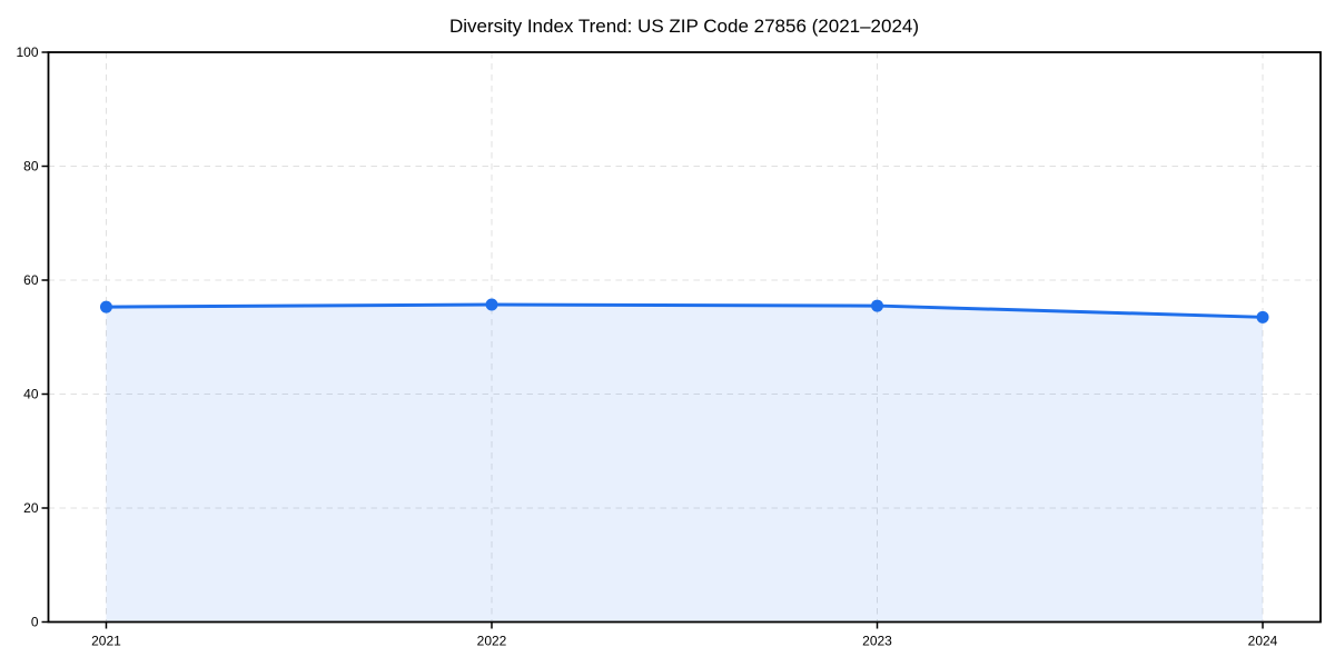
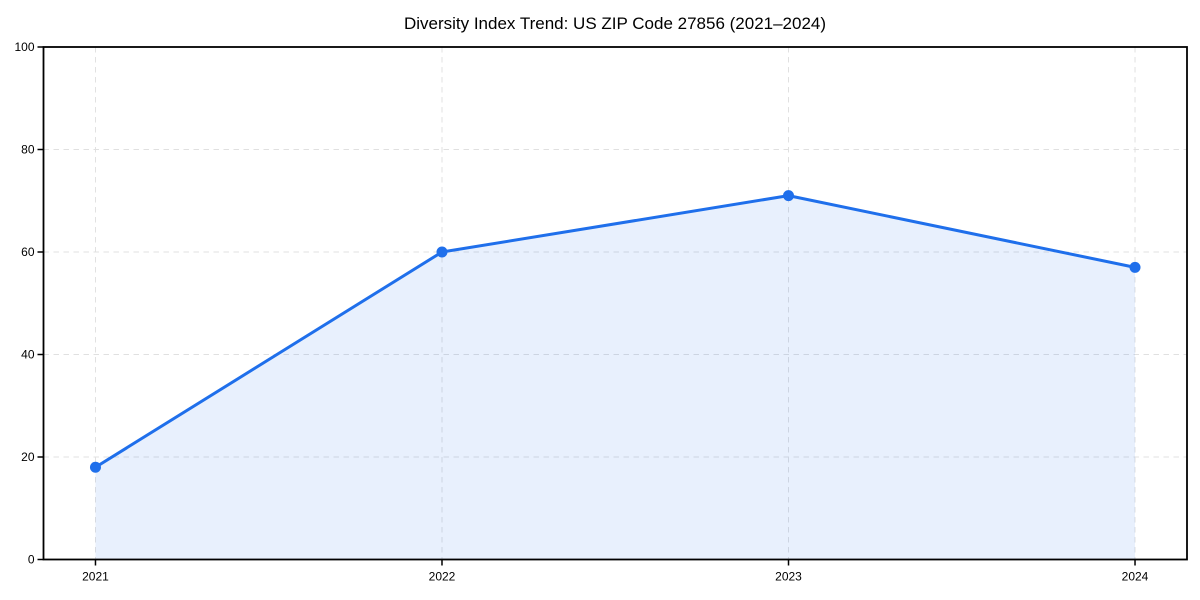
2021: 55 -> 18
2022: 56 -> 60
2023: 56 -> 71
2024: 54 -> 57
